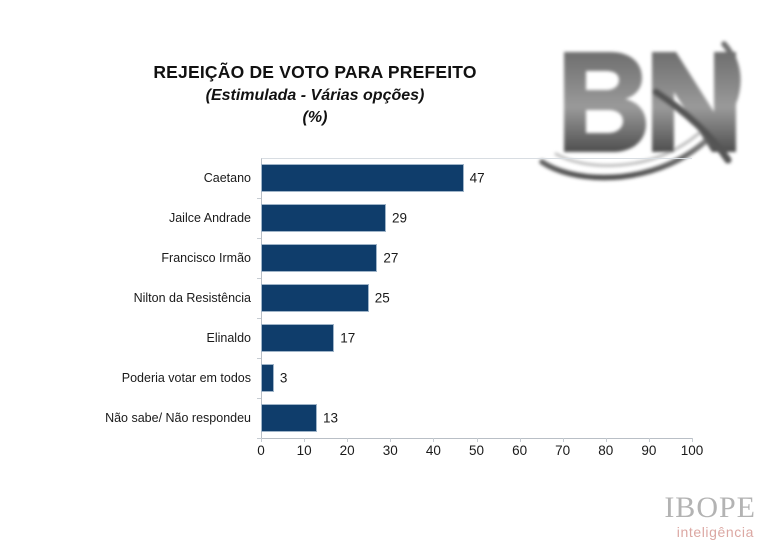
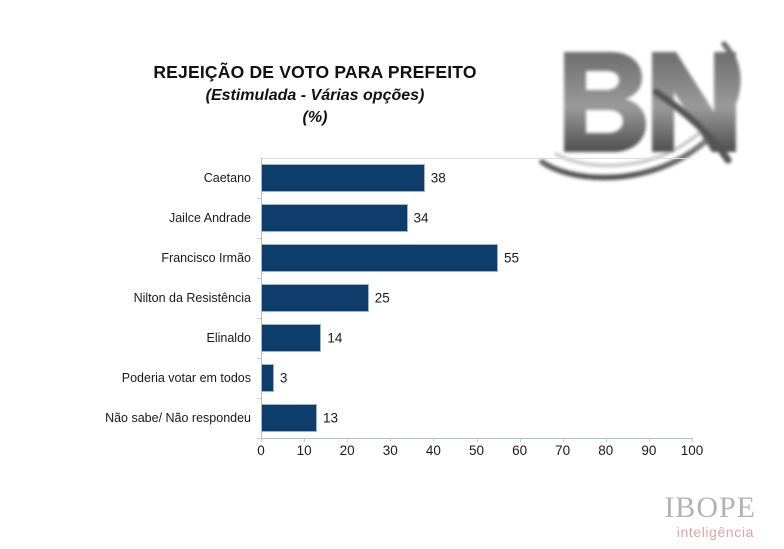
Caetano: 47 -> 38
Jailce Andrade: 29 -> 34
Francisco Irmão: 27 -> 55
Elinaldo: 17 -> 14
